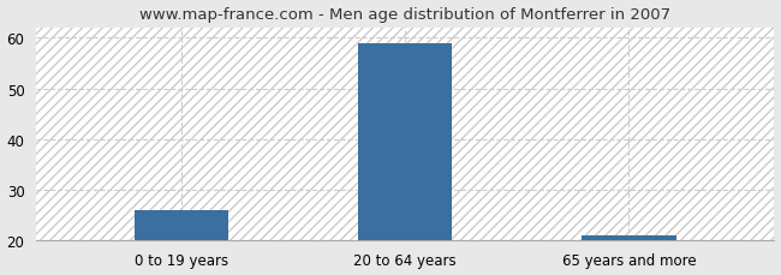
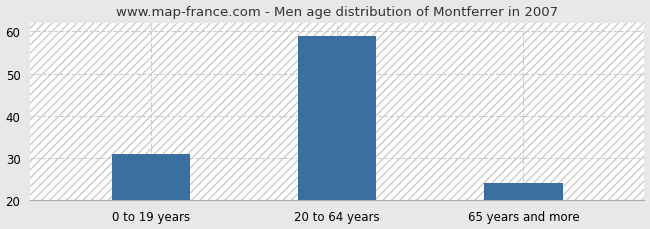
0 to 19 years: 26 -> 31
65 years and more: 21 -> 24
